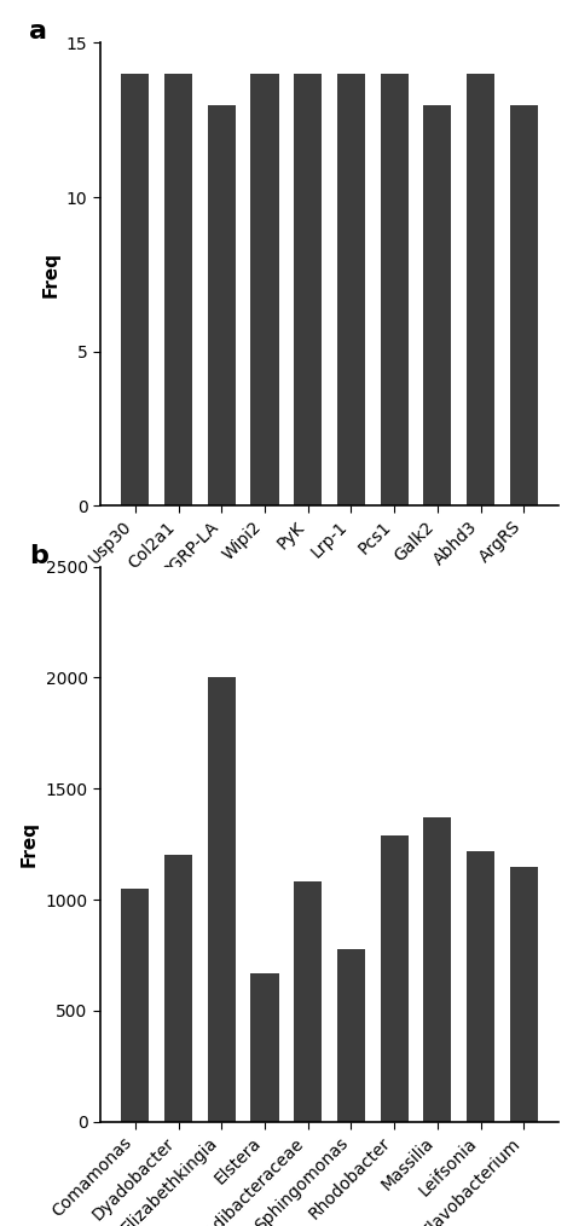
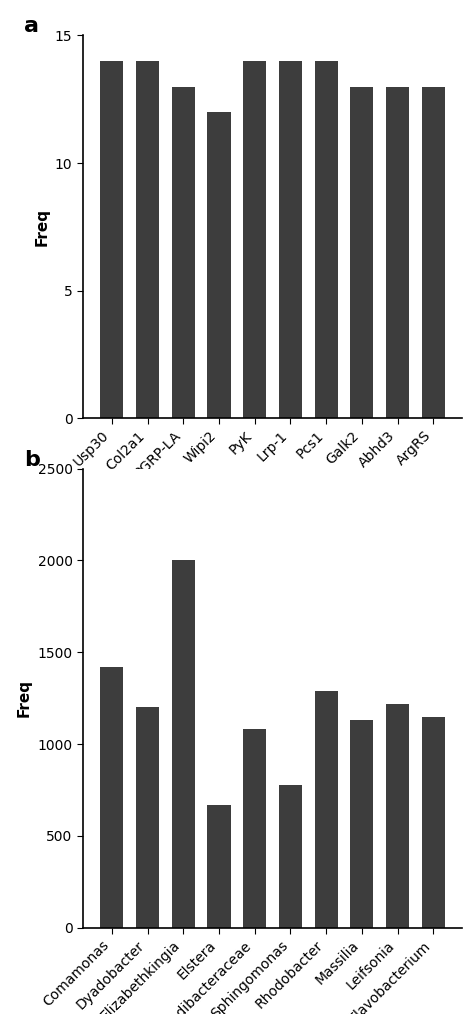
Wipi2: 14 -> 12
Abhd3: 14 -> 13
Comamonas: 1050 -> 1420
Massilia: 1370 -> 1130
